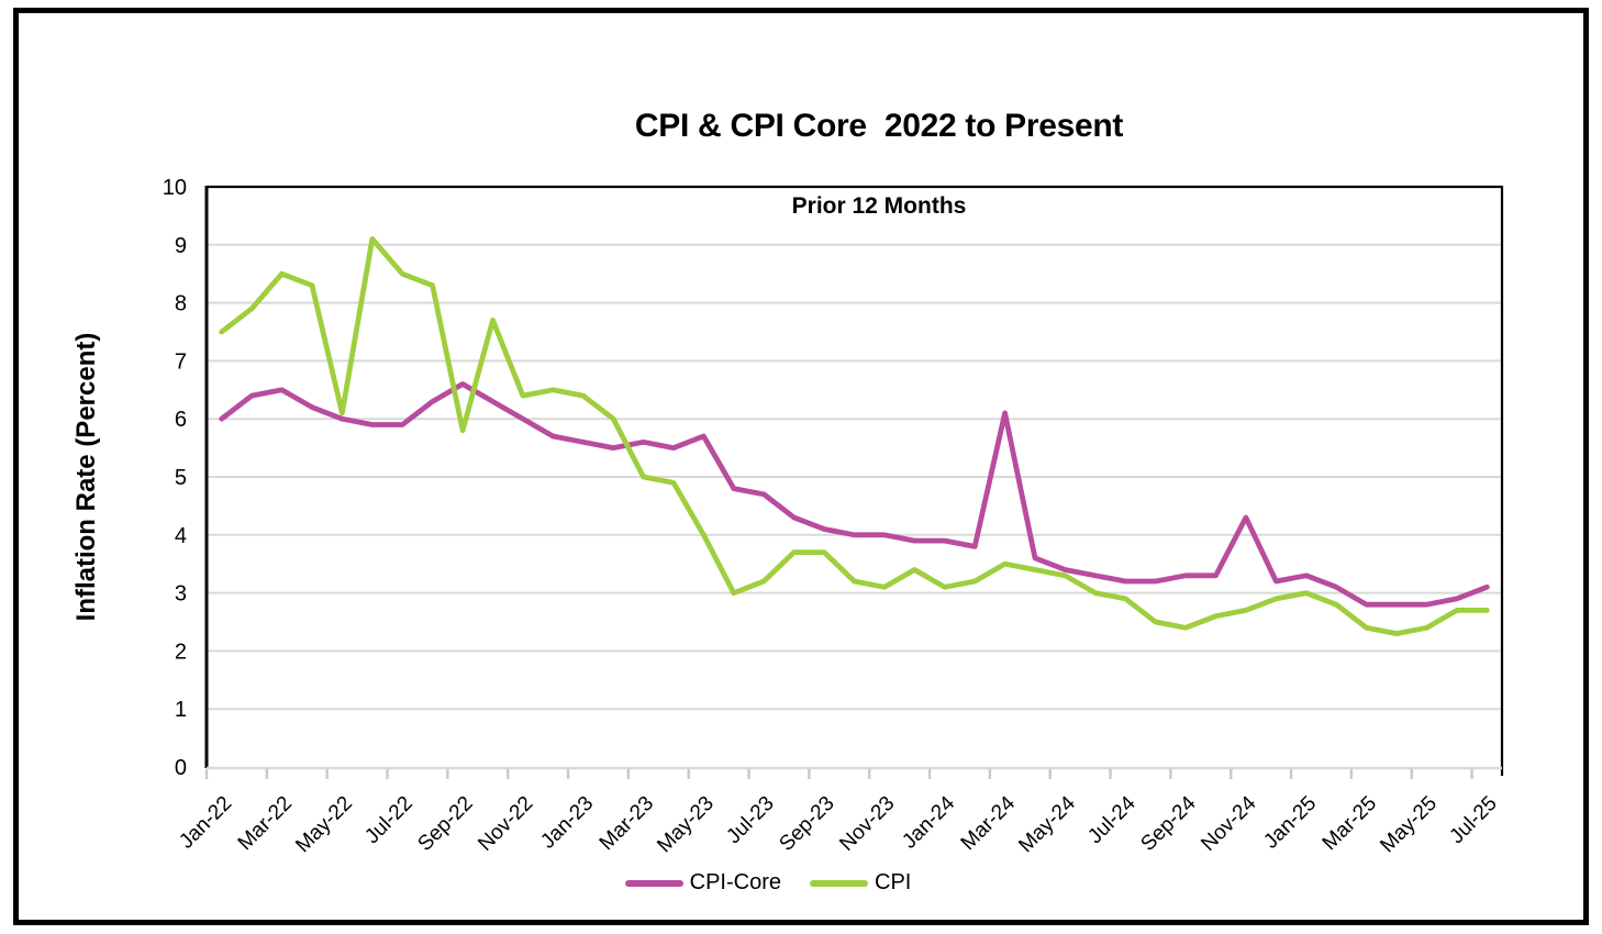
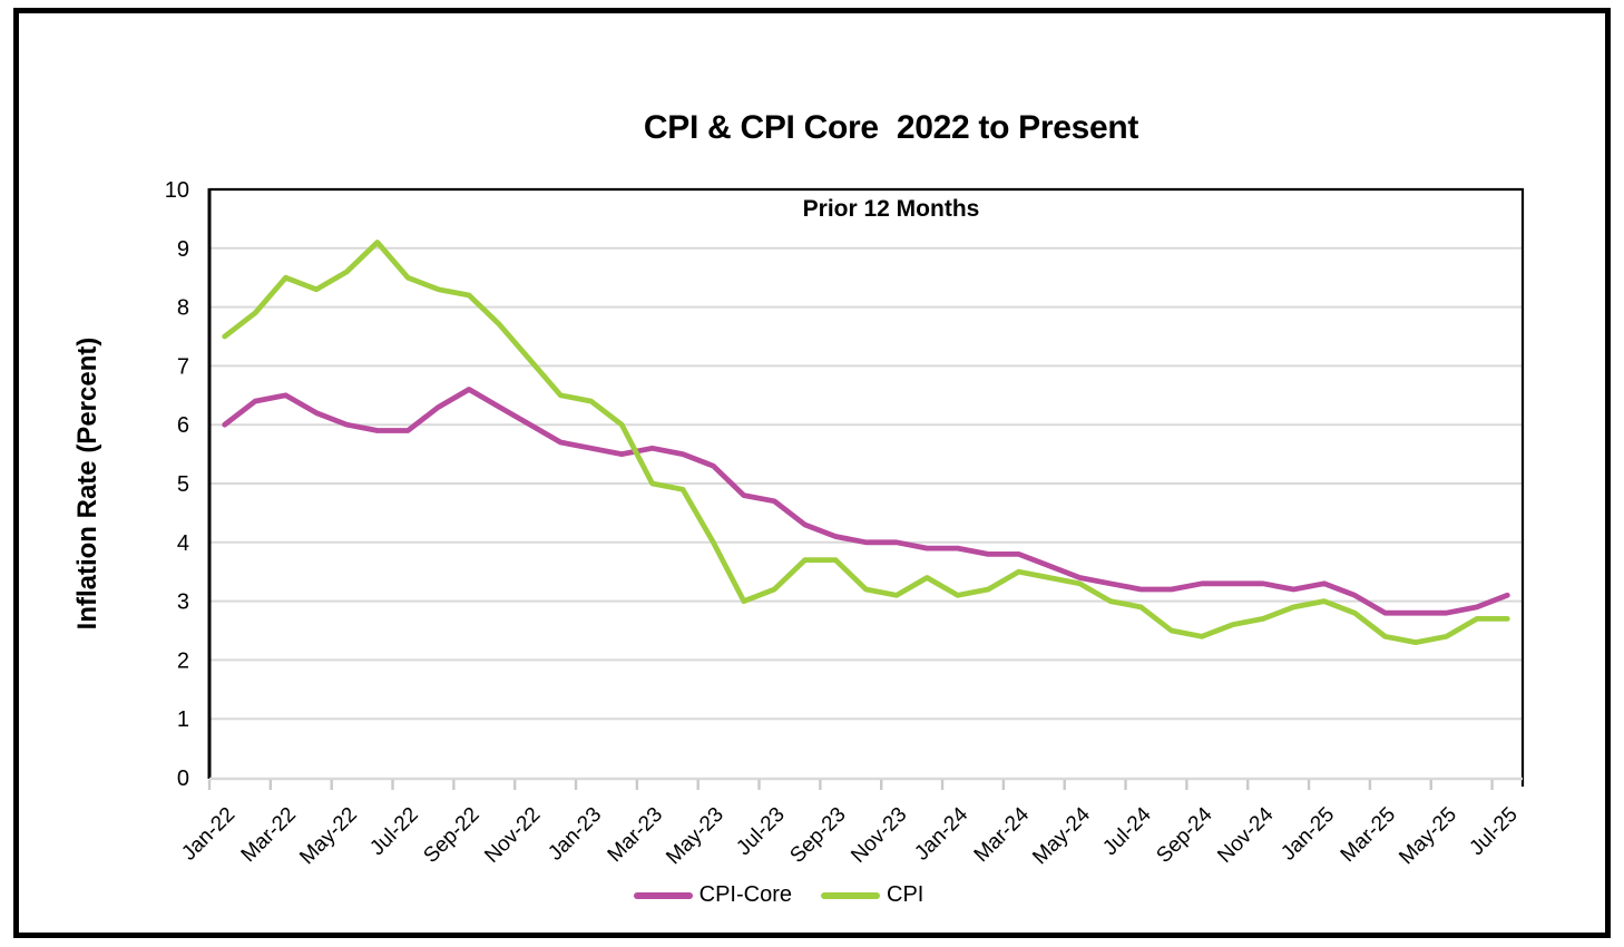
CPI/May-22: 6.1 -> 8.6
CPI/Sep-22: 5.8 -> 8.2
CPI/Nov-22: 6.4 -> 7.1
CPI-Core/May-23: 5.7 -> 5.3
CPI-Core/Mar-24: 6.1 -> 3.8
CPI-Core/Nov-24: 4.3 -> 3.3
